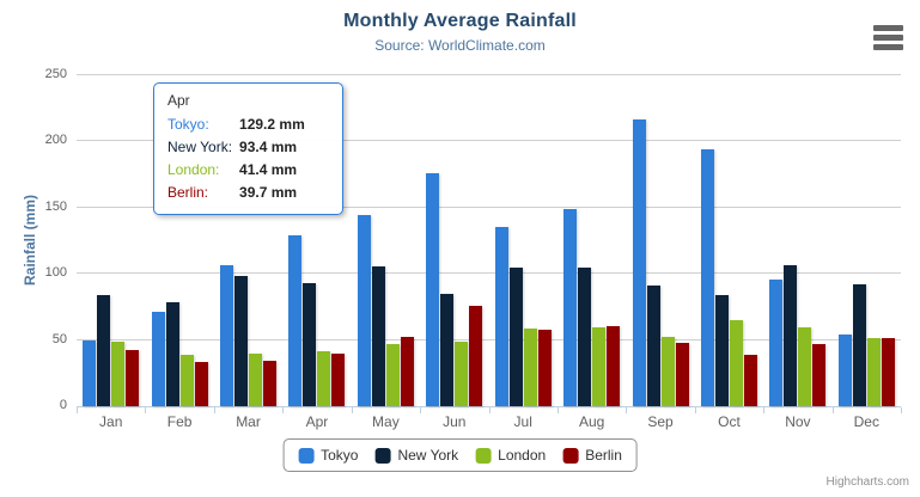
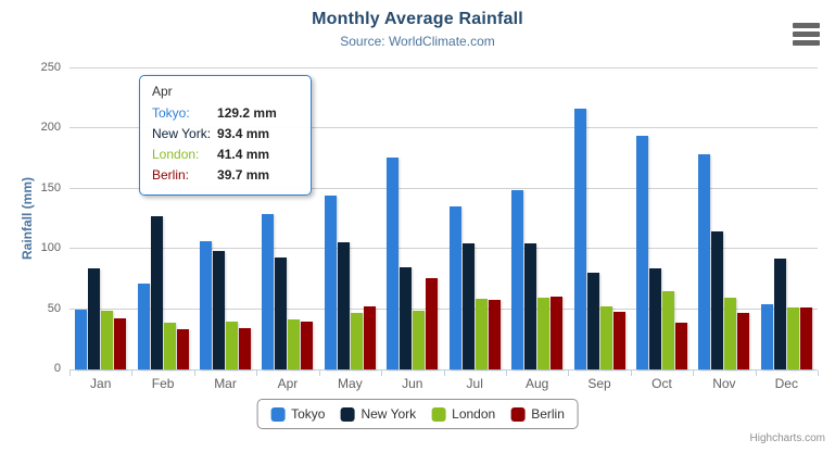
New York/Feb: 79 -> 127
New York/Sep: 91 -> 80
Tokyo/Nov: 96 -> 179
New York/Nov: 107 -> 115
